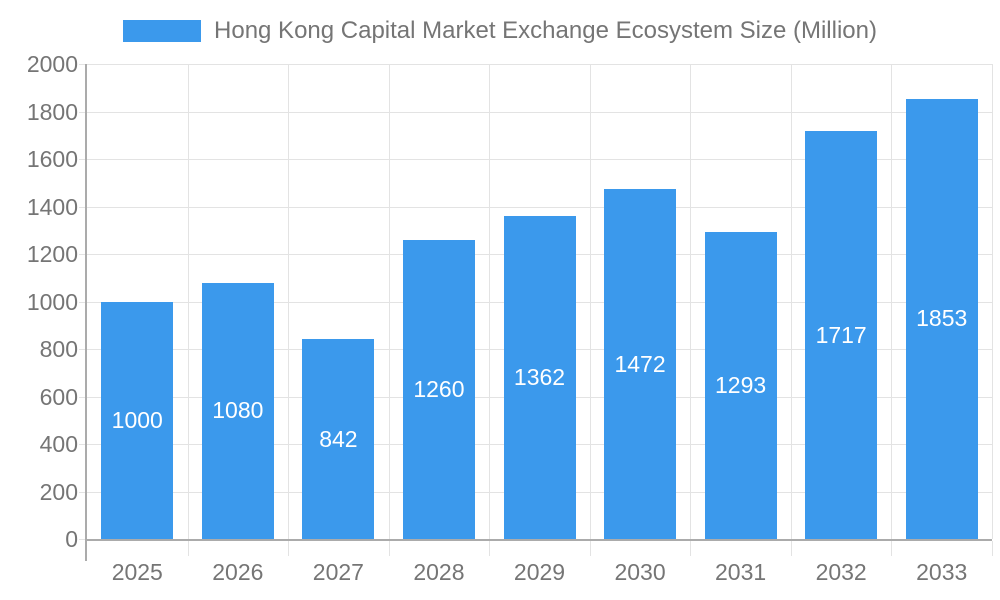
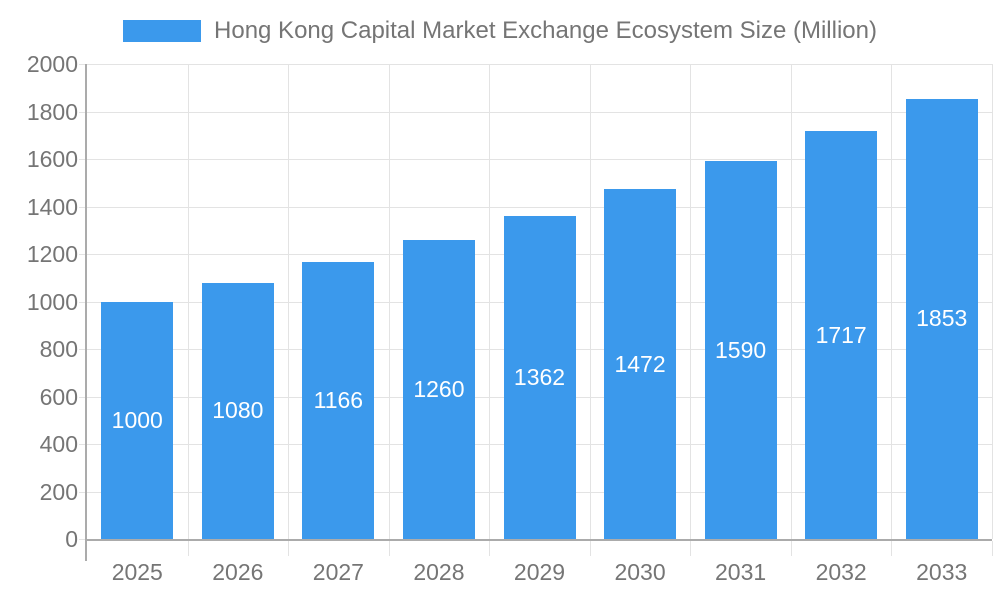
2027: 842 -> 1166
2031: 1293 -> 1590
